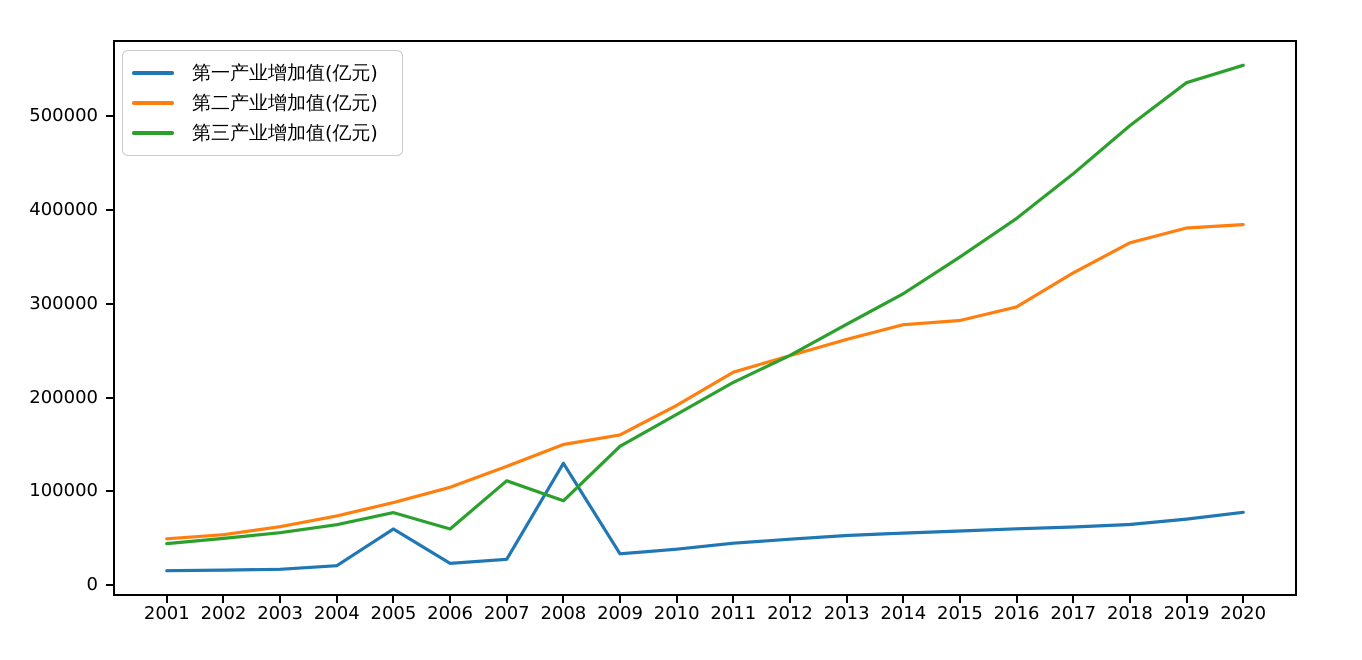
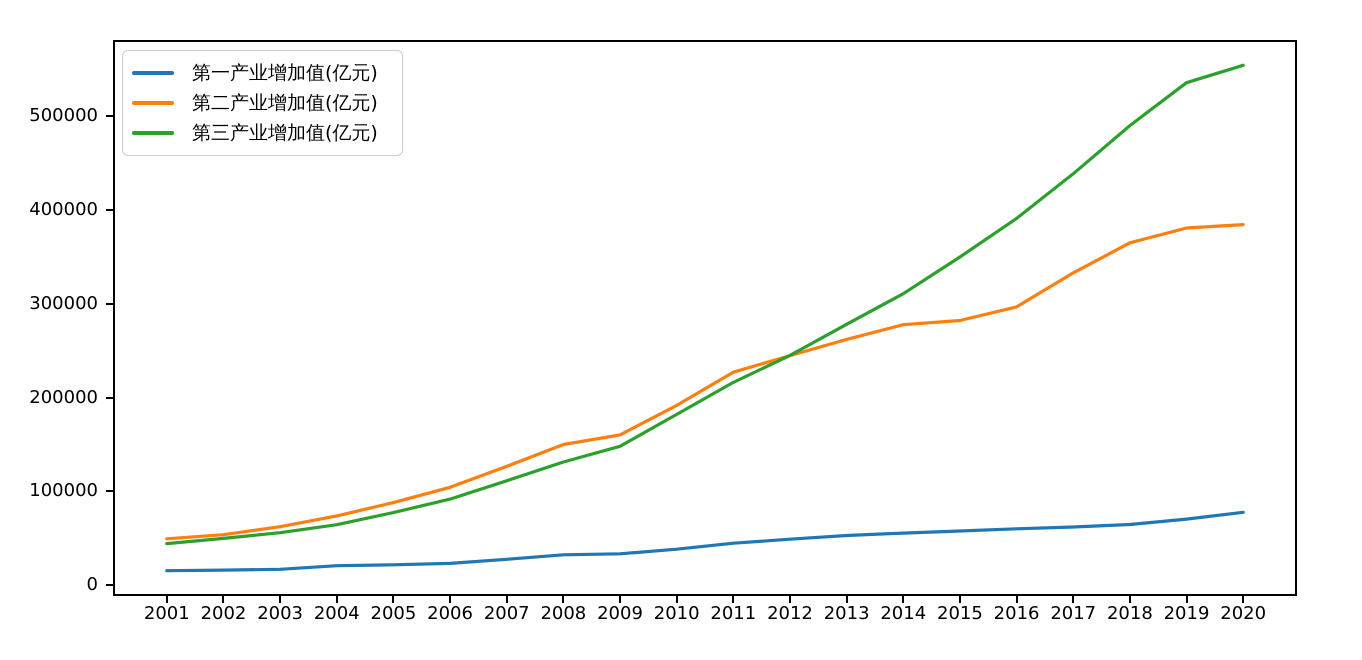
第一产业增加值(亿元)/2005: 60000 -> 20000
第三产业增加值(亿元)/2006: 60000 -> 90000
第一产业增加值(亿元)/2008: 130000 -> 30000
第三产业增加值(亿元)/2008: 90000 -> 130000
